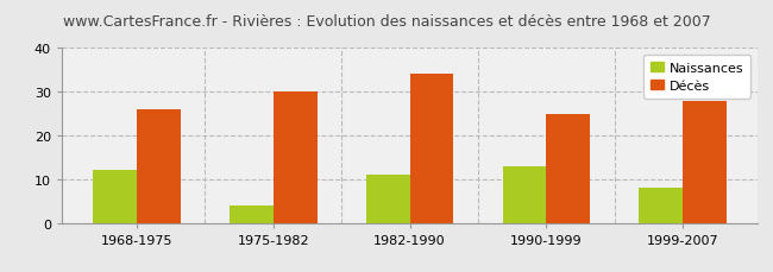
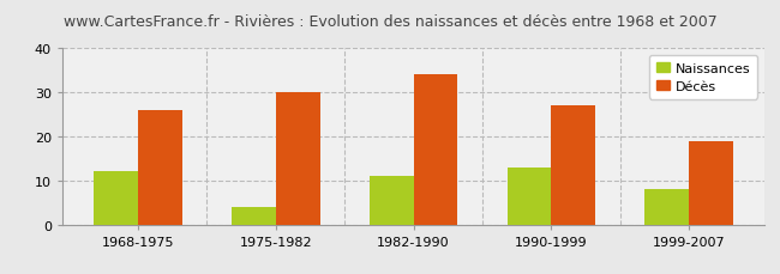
Décès/1990-1999: 25 -> 27
Décès/1999-2007: 28 -> 19
